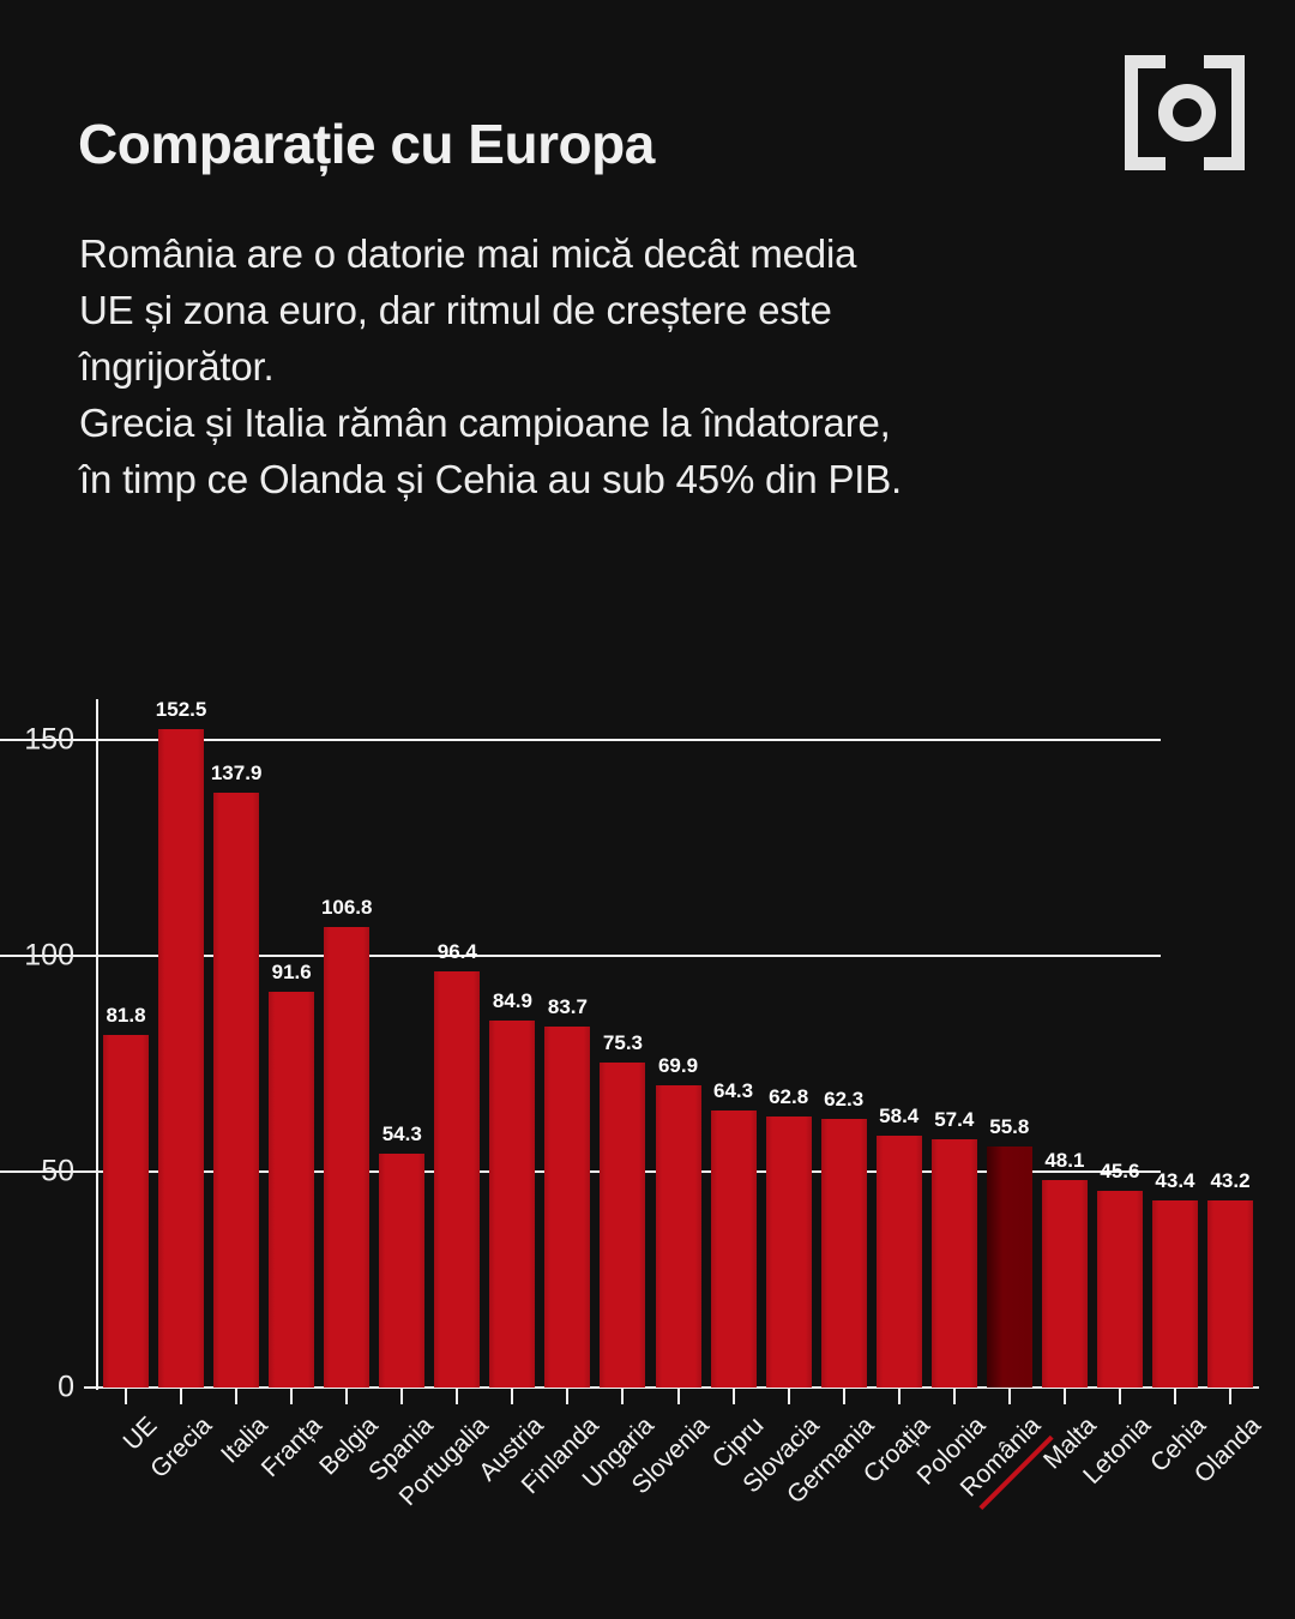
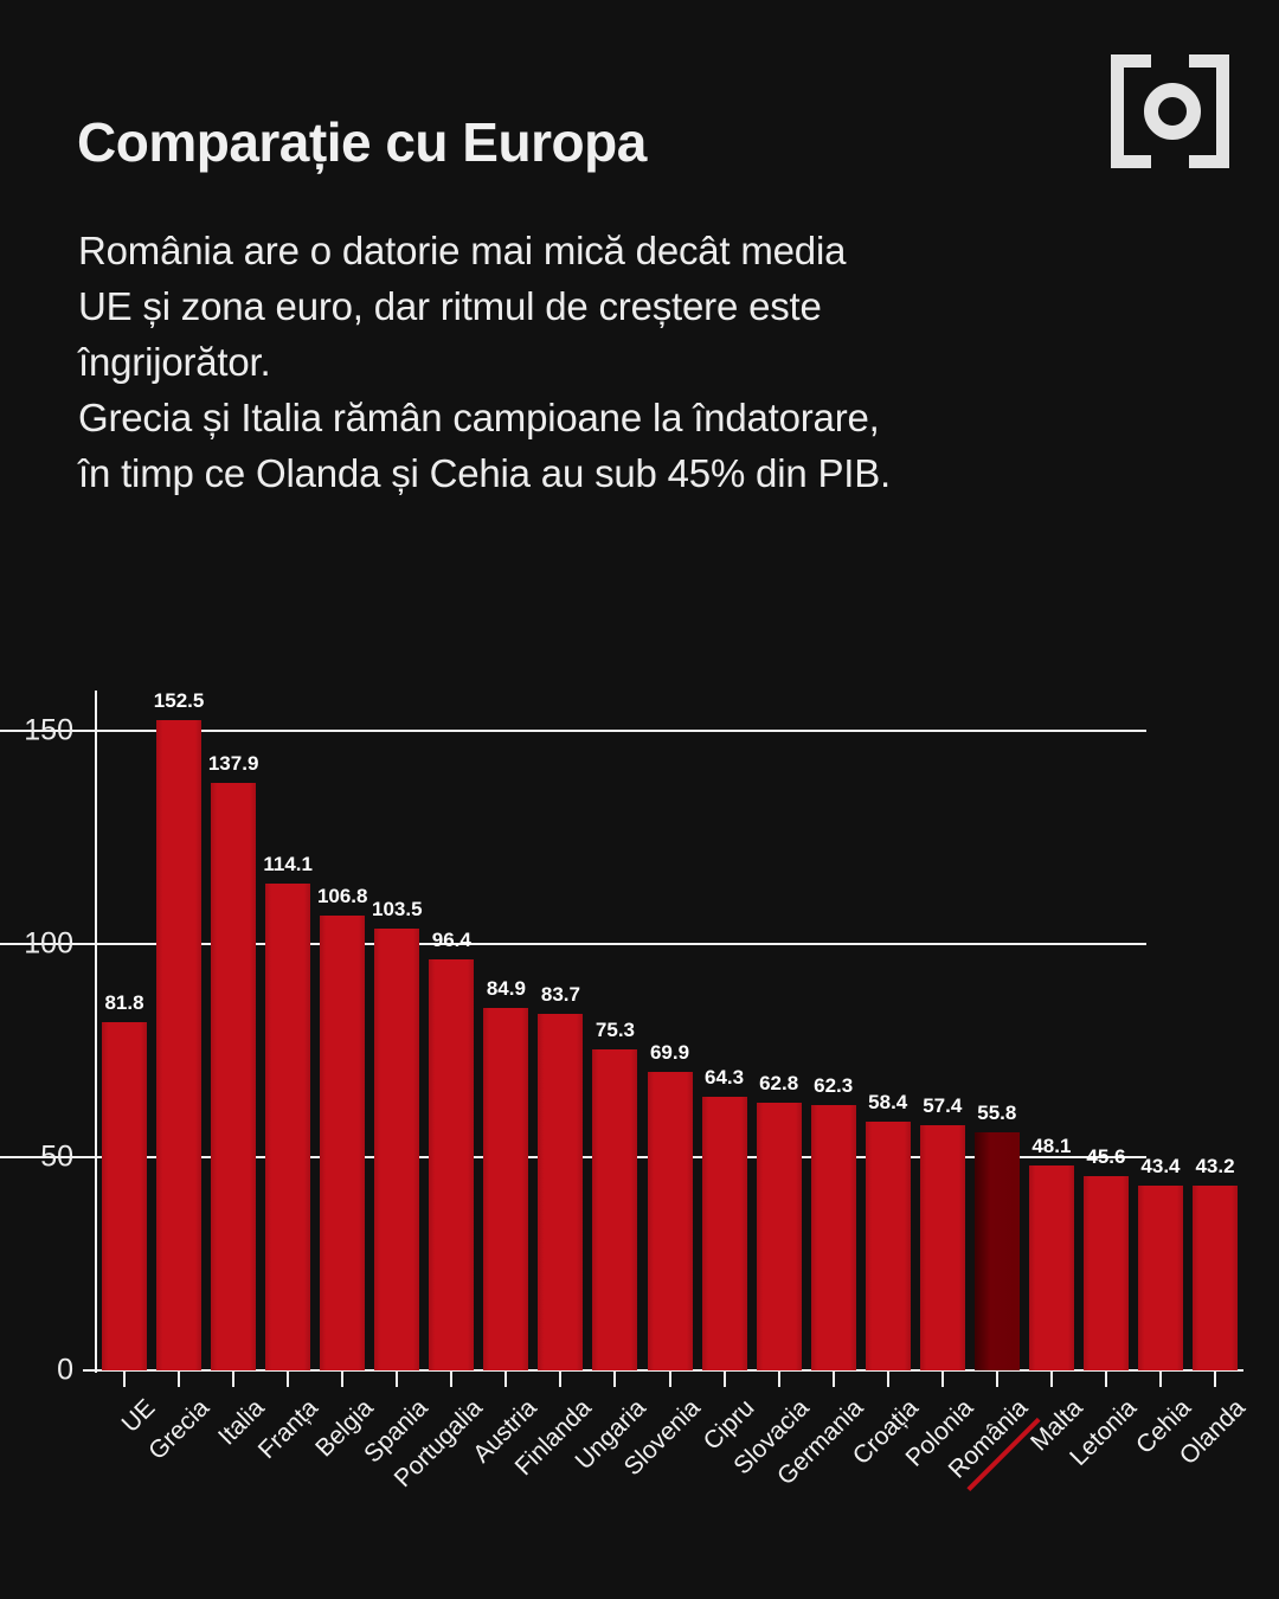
Franța: 91.6 -> 114.1
Spania: 54.3 -> 103.5
